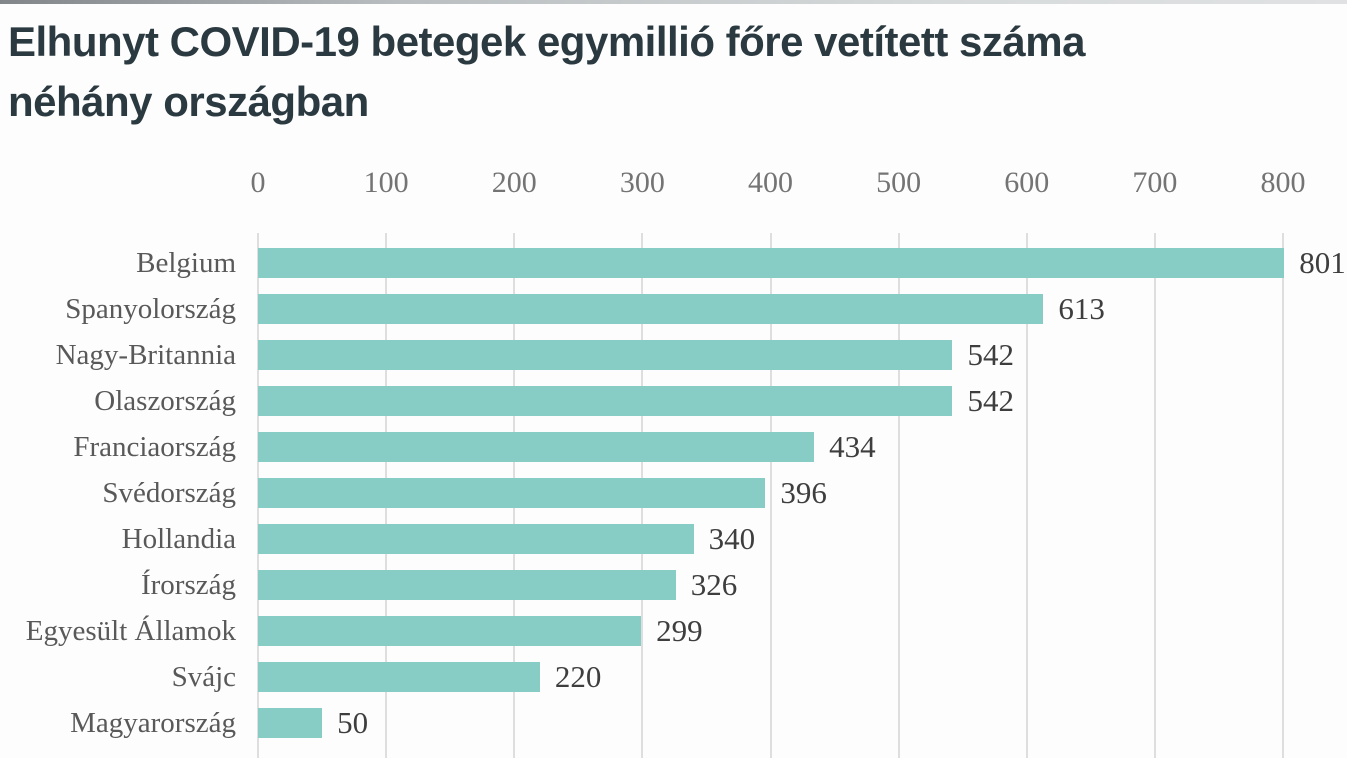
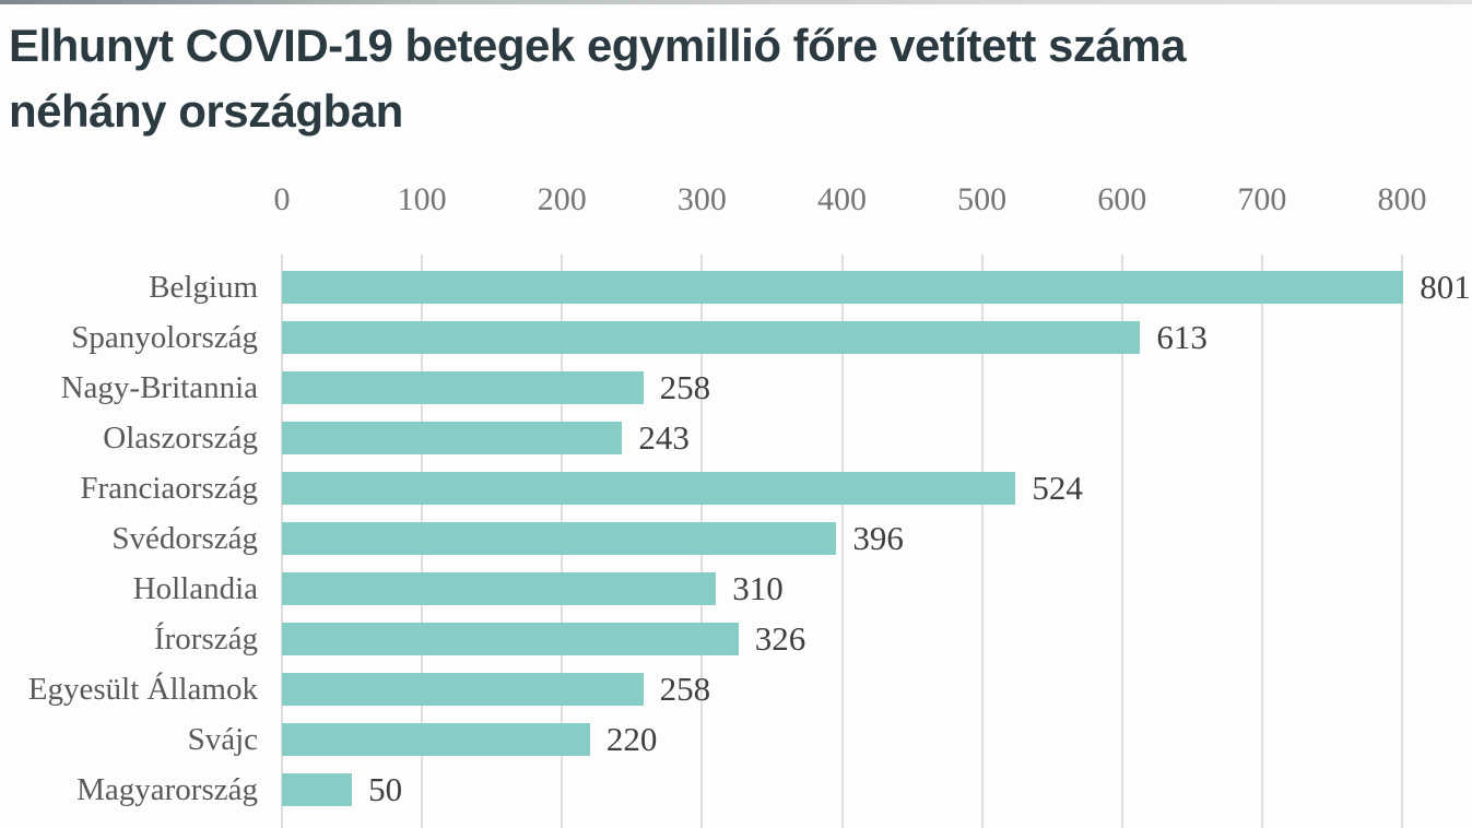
Nagy-Britannia: 542 -> 258
Olaszország: 542 -> 243
Franciaország: 434 -> 524
Hollandia: 340 -> 310
Egyesült Államok: 299 -> 258
